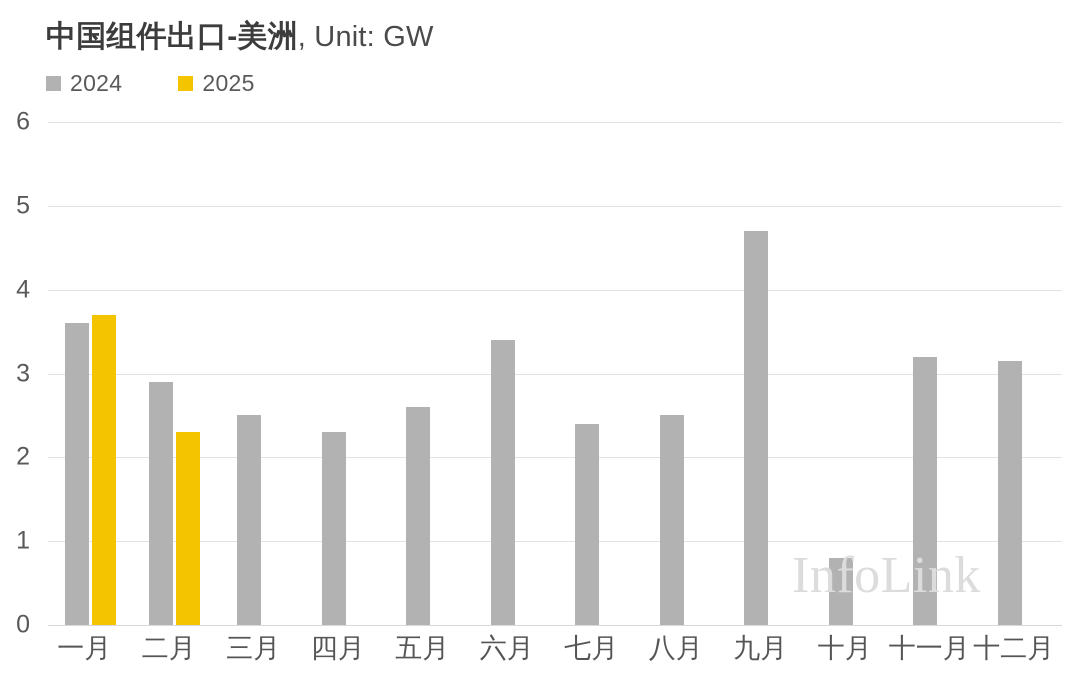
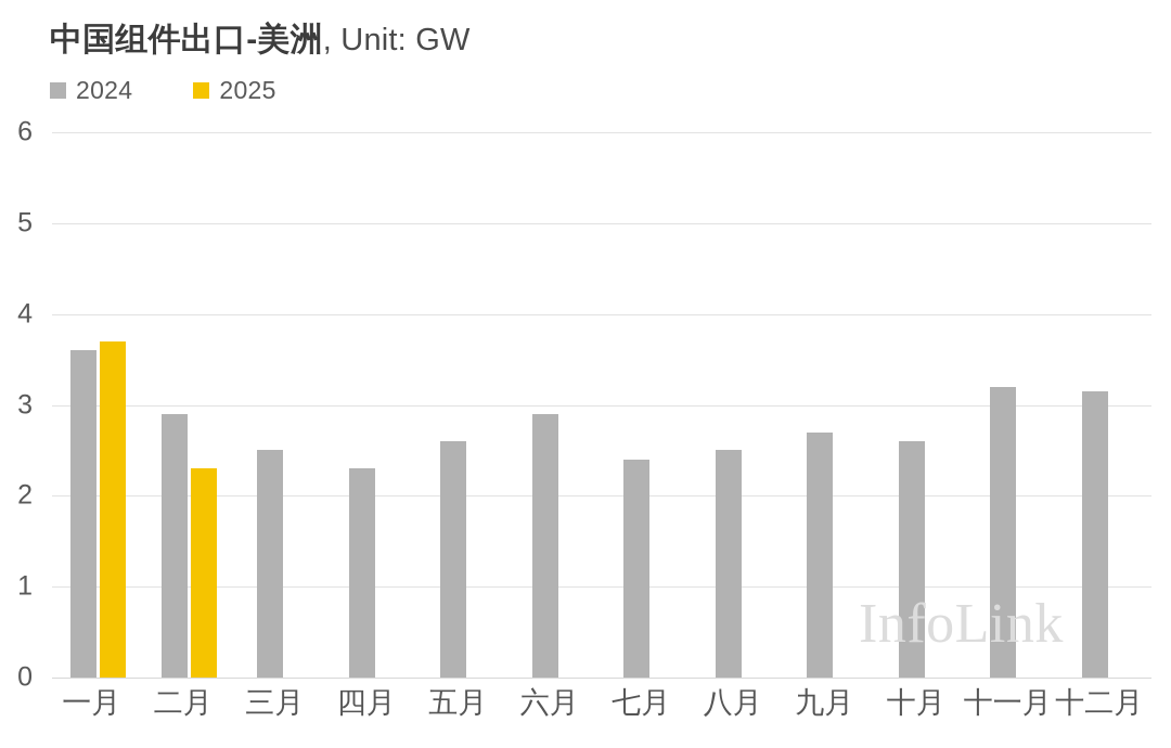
2024/六月: 3.4 -> 2.9
2024/九月: 4.7 -> 2.7
2024/十月: 0.8 -> 2.6
